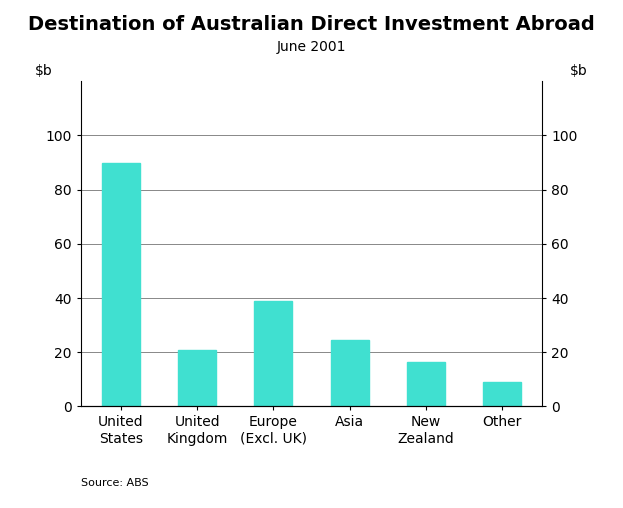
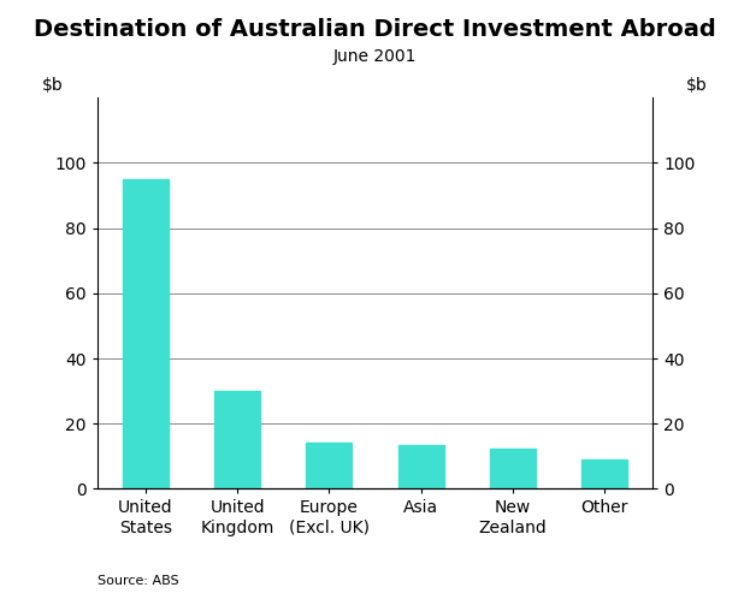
United States: 90.0 -> 95.0
United Kingdom: 21.0 -> 30.0
Europe (Excl. UK): 39.0 -> 14.0
Asia: 24.5 -> 13.5
New Zealand: 16.5 -> 12.5
